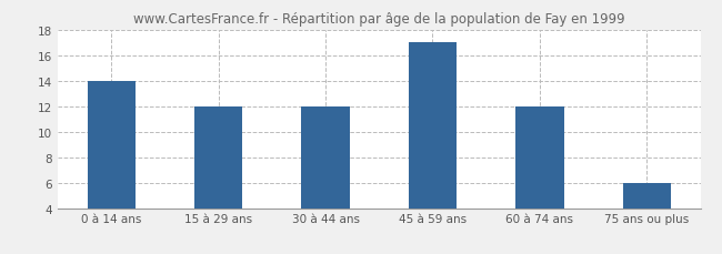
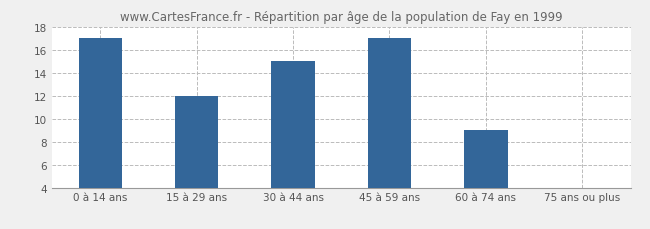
0 à 14 ans: 14 -> 17
30 à 44 ans: 12 -> 15
60 à 74 ans: 12 -> 9
75 ans ou plus: 6 -> 4
